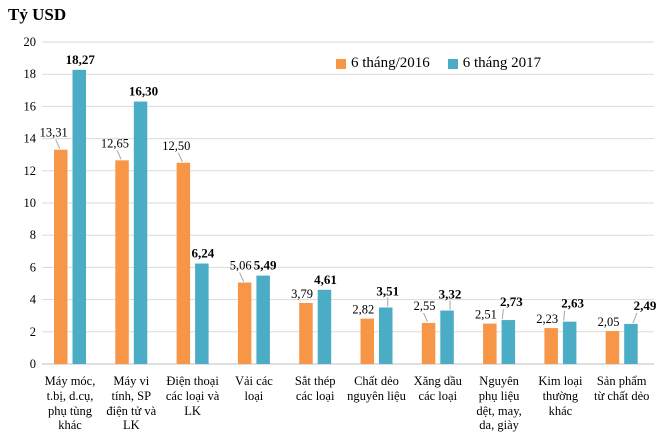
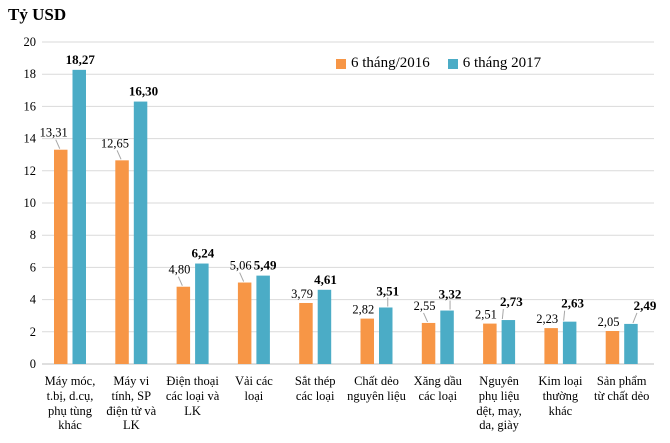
6 tháng/2016/Điện thoại các loại và LK: 12,50 -> 4,80
